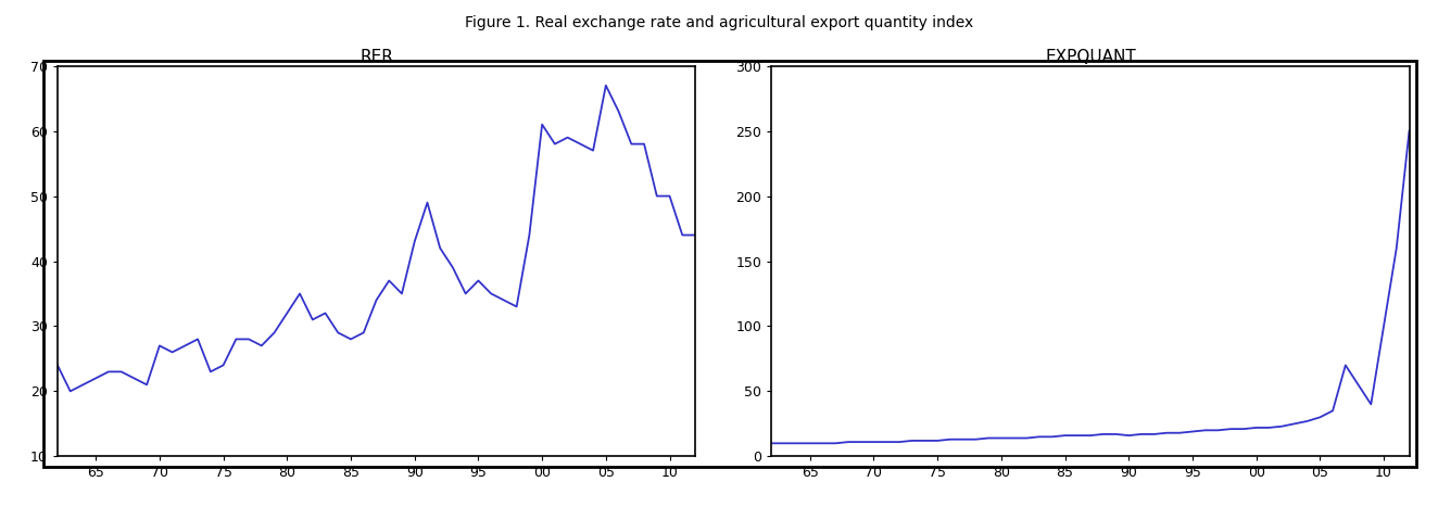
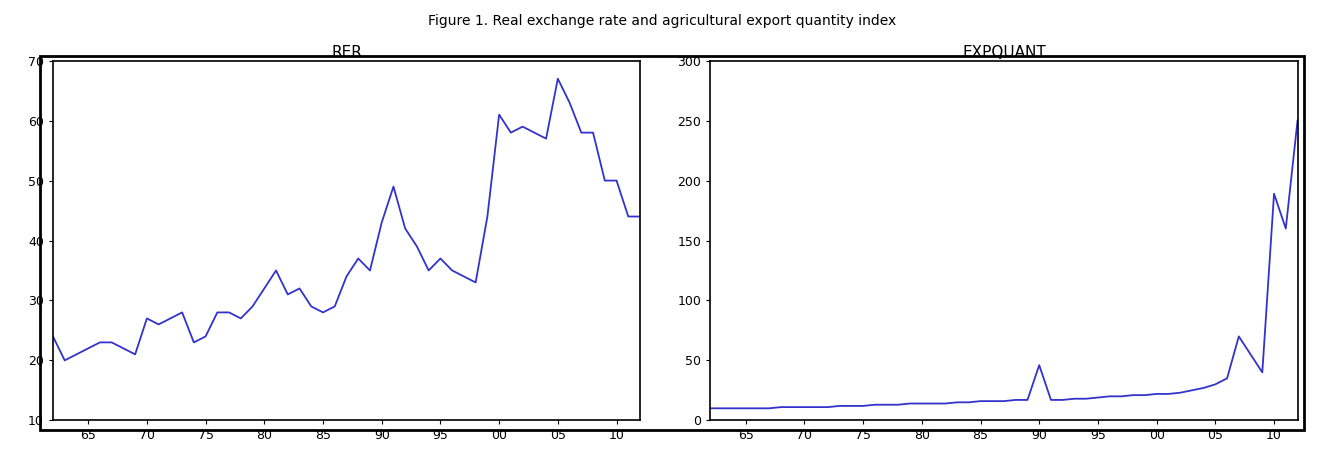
EXPQUANT/90: 16 -> 46
EXPQUANT/10: 100 -> 189
